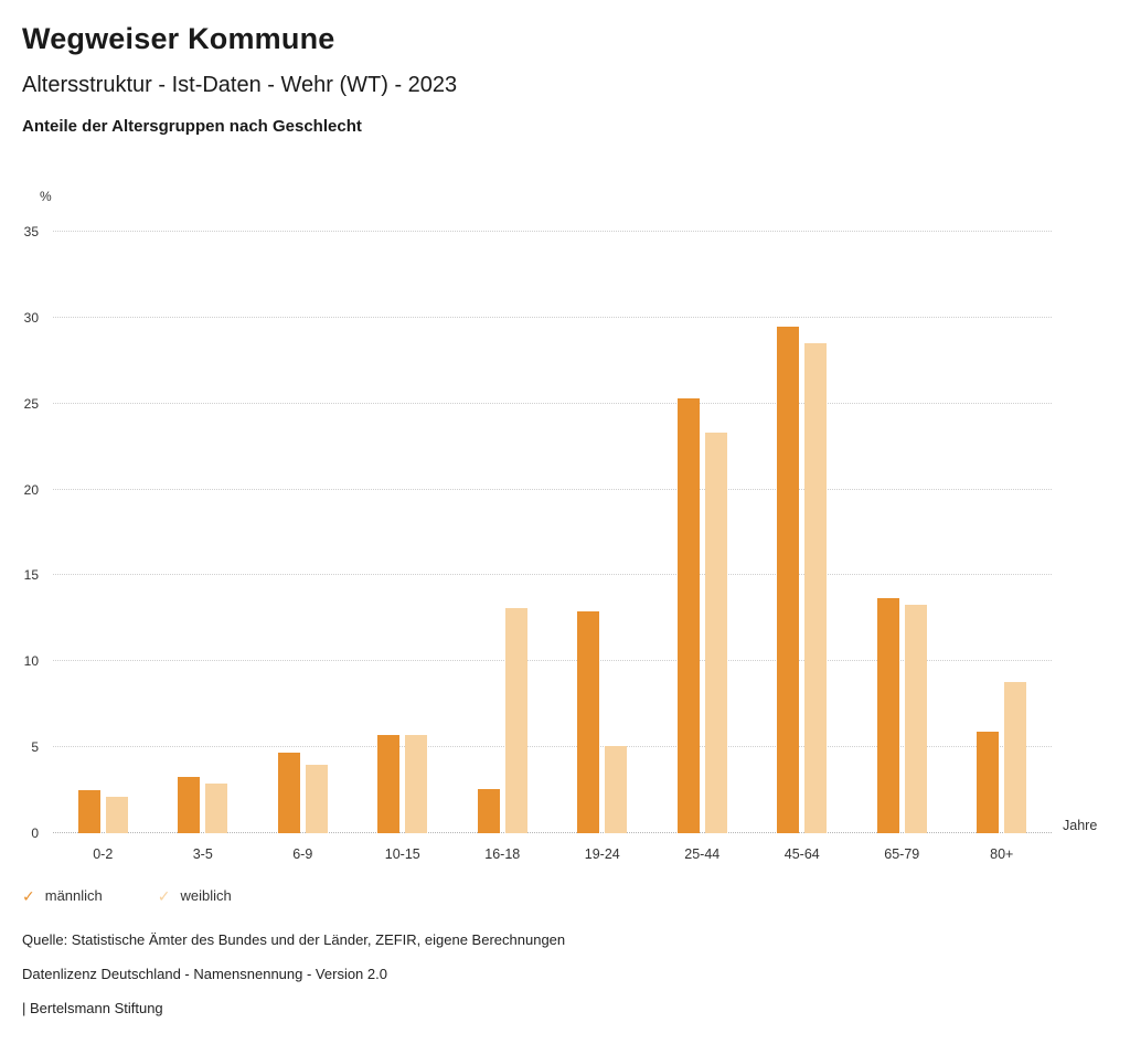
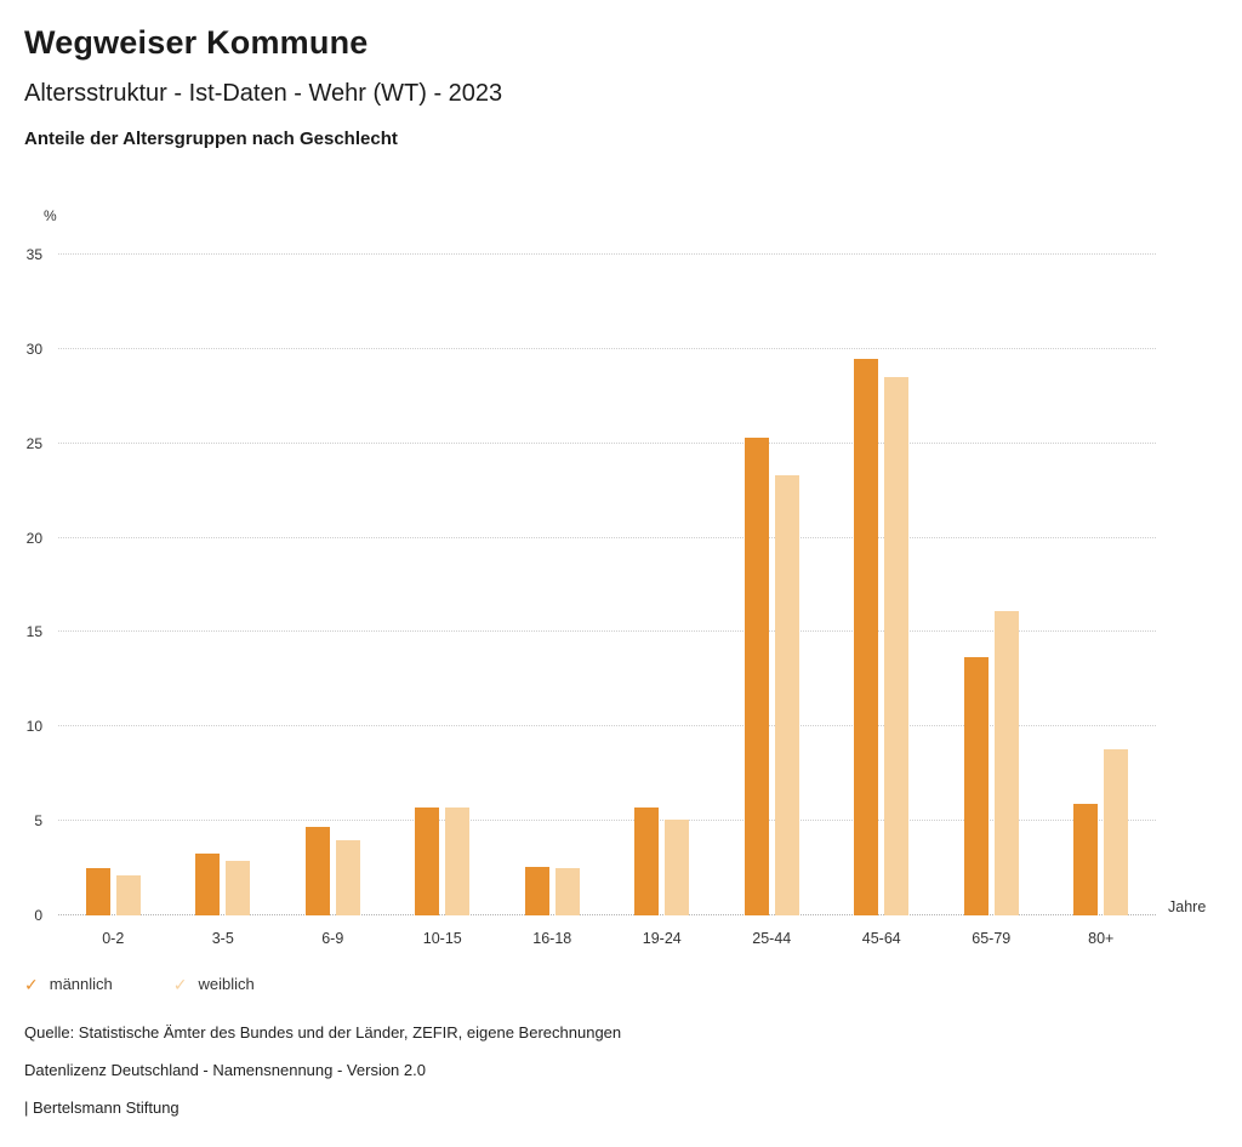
weiblich/16-18: 13.1 -> 2.5
männlich/19-24: 12.9 -> 5.7
weiblich/65-79: 13.3 -> 16.1
